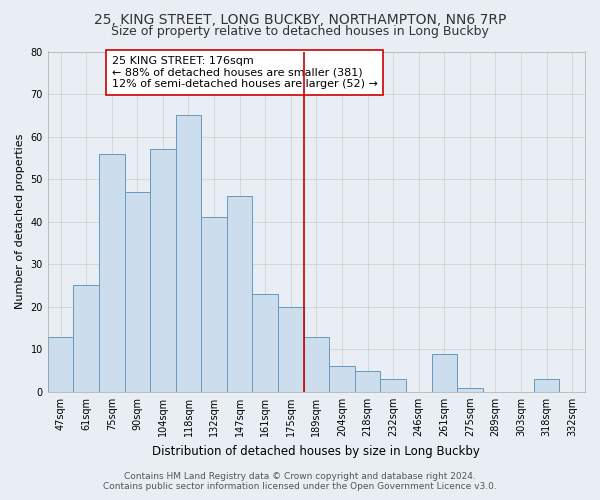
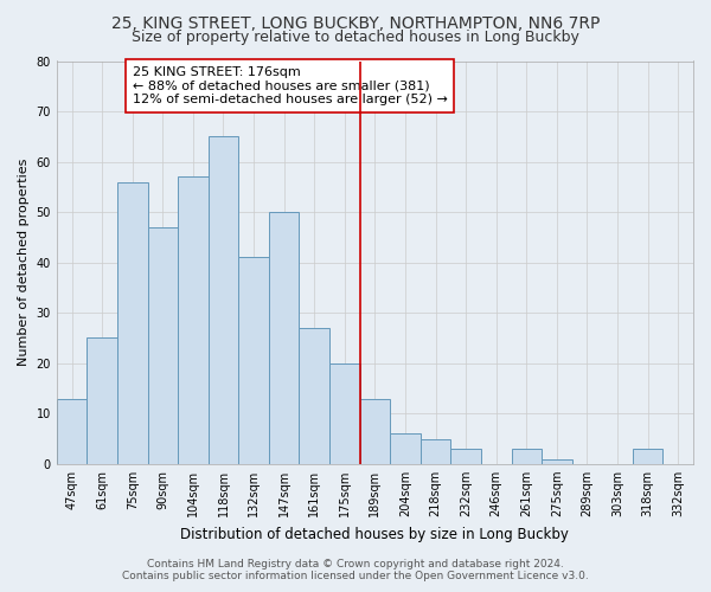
147sqm: 46 -> 50
161sqm: 23 -> 27
261sqm: 9 -> 3
